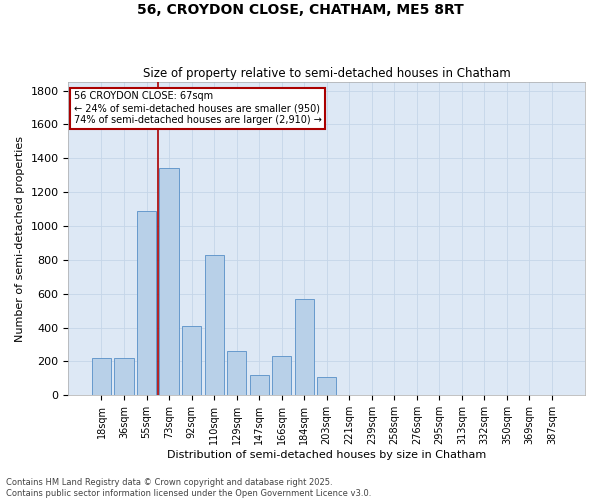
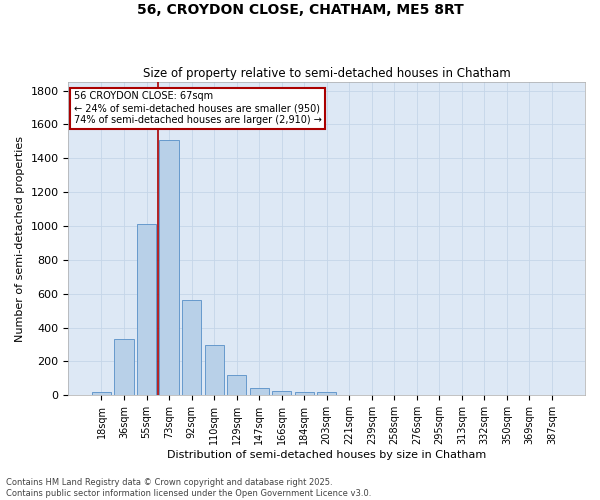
18sqm: 220 -> 20
36sqm: 220 -> 340
55sqm: 1090 -> 1010
73sqm: 1340 -> 1510
92sqm: 410 -> 560
110sqm: 830 -> 300
129sqm: 260 -> 120
147sqm: 120 -> 40
166sqm: 230 -> 20
184sqm: 570 -> 20
203sqm: 110 -> 20
